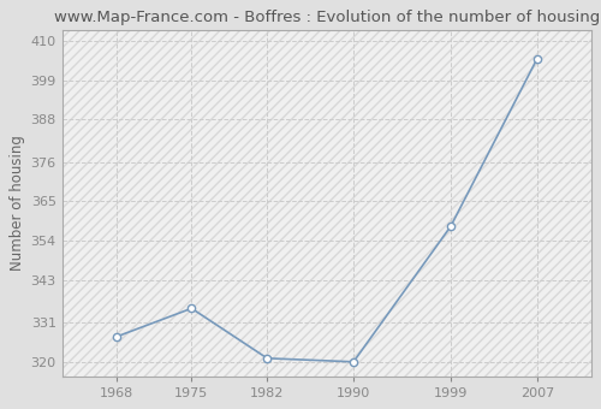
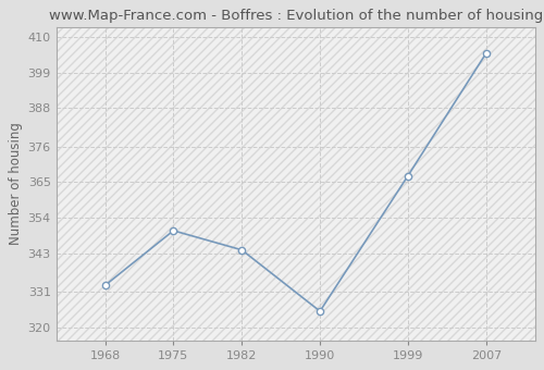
1968: 327 -> 333
1975: 335 -> 350
1982: 321 -> 344
1990: 320 -> 325
1999: 358 -> 367
